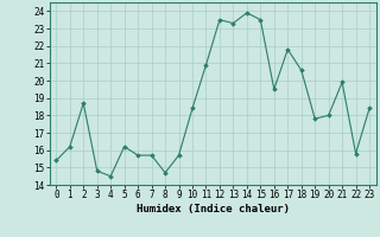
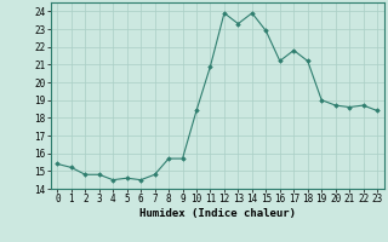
1: 16.2 -> 15.2
2: 18.7 -> 14.8
5: 16.2 -> 14.6
6: 15.7 -> 14.5
7: 15.7 -> 14.8
8: 14.7 -> 15.7
12: 23.5 -> 23.9
15: 23.5 -> 22.9
16: 19.5 -> 21.2
18: 20.6 -> 21.2
19: 17.8 -> 19.0
20: 18.0 -> 18.7
21: 19.9 -> 18.6
22: 15.8 -> 18.7
